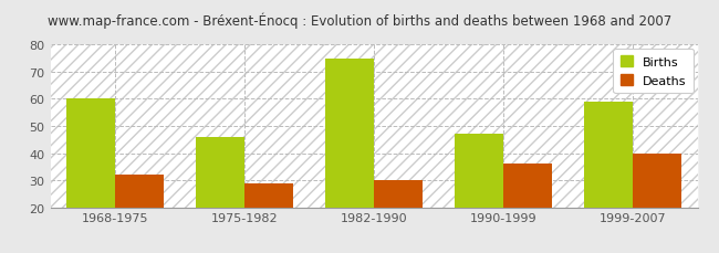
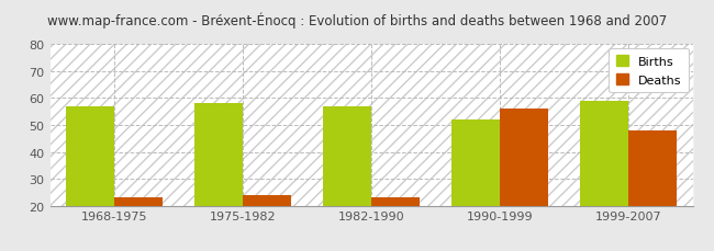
Births/1968-1975: 60 -> 57
Deaths/1968-1975: 32 -> 23
Births/1975-1982: 46 -> 58
Deaths/1975-1982: 29 -> 24
Births/1982-1990: 75 -> 57
Deaths/1982-1990: 30 -> 23
Births/1990-1999: 47 -> 52
Deaths/1990-1999: 36 -> 56
Deaths/1999-2007: 40 -> 48
